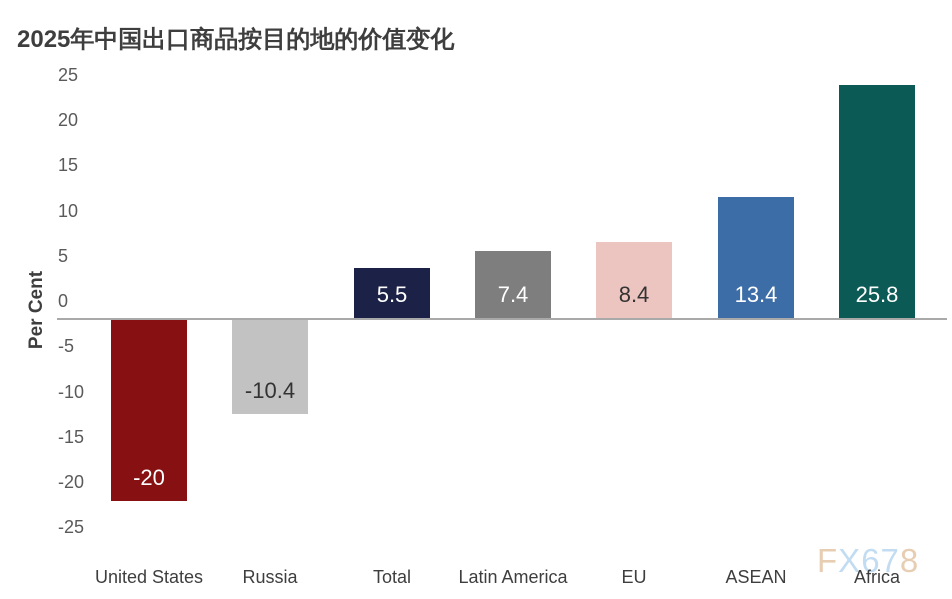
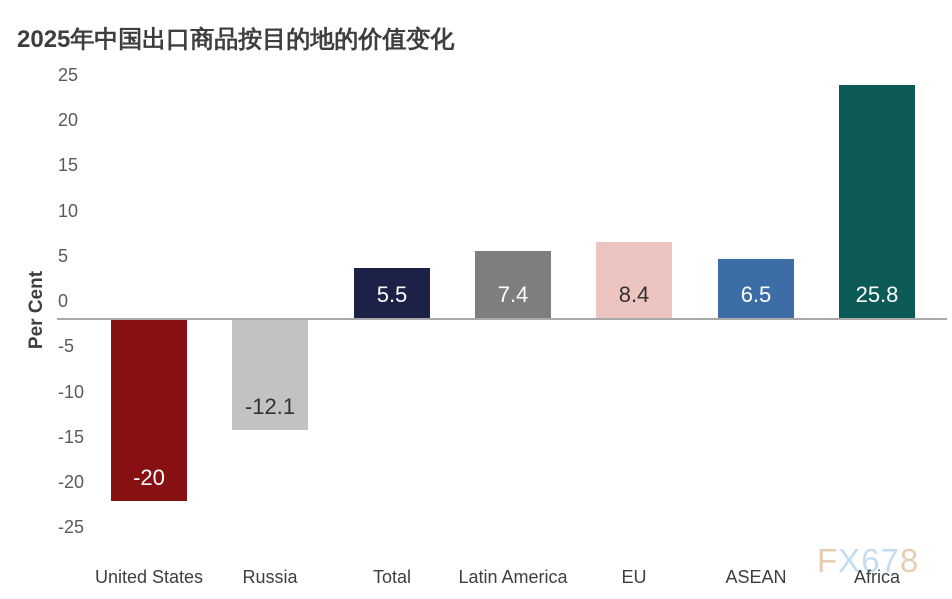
Russia: -10.4 -> -12.1
ASEAN: 13.4 -> 6.5
